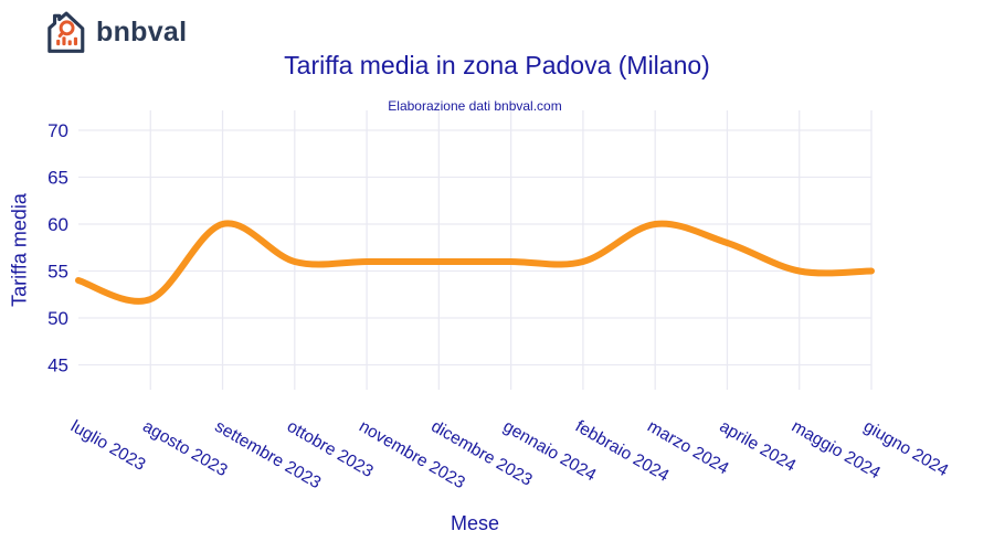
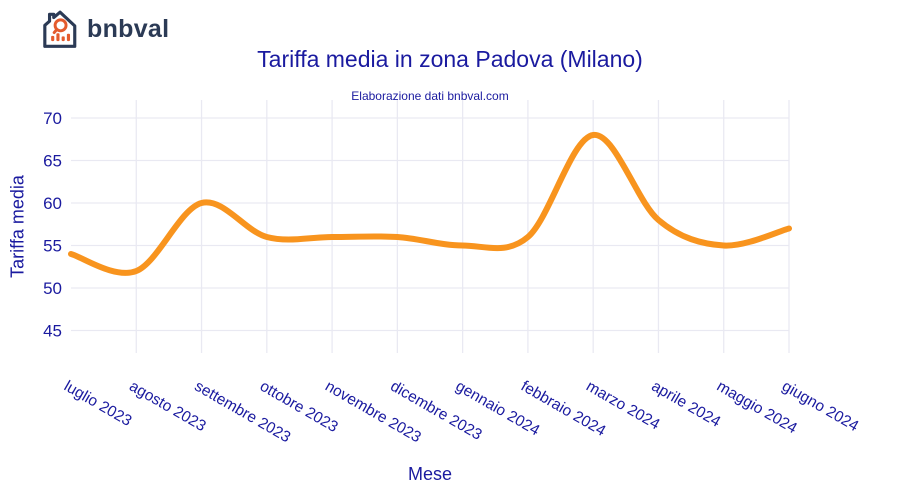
gennaio 2024: 56 -> 55
marzo 2024: 60 -> 68
giugno 2024: 55 -> 57
